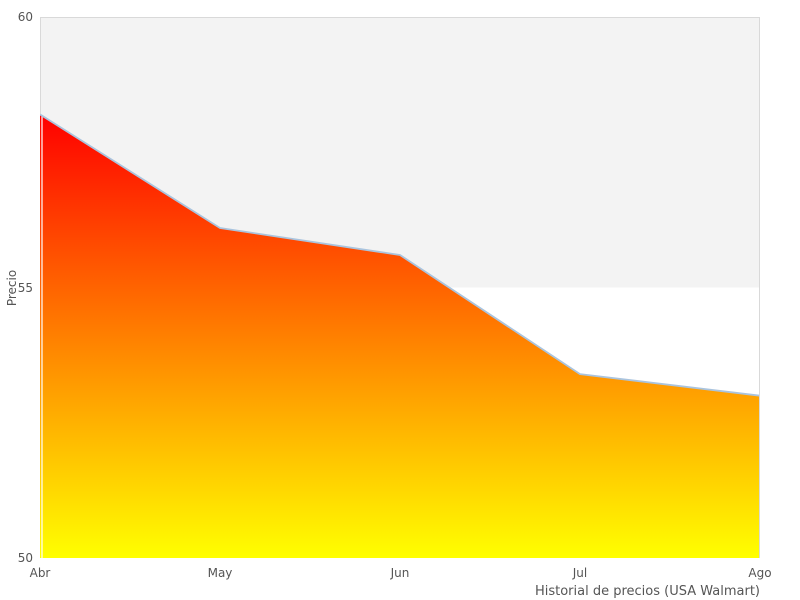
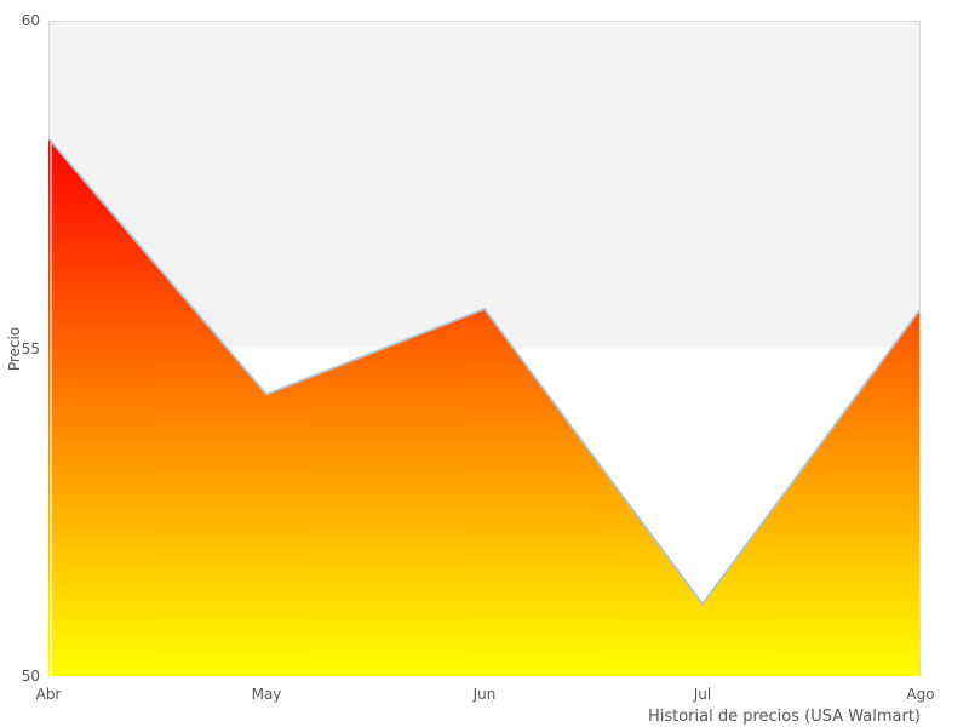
May: 56.1 -> 54.3
Jul: 53.4 -> 51.1
Ago: 53.0 -> 55.6
